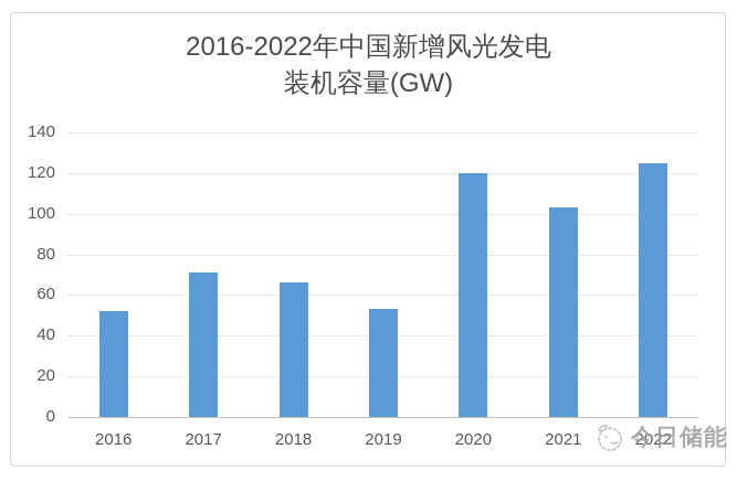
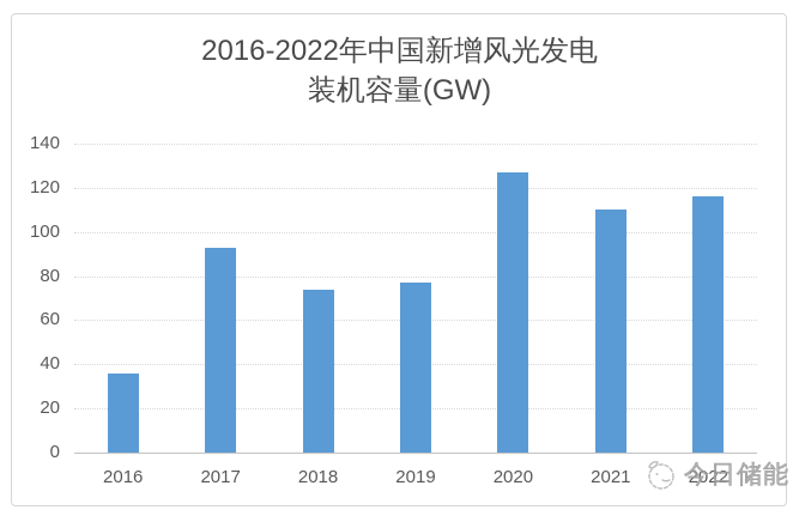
2016: 52 -> 36
2017: 71 -> 93
2018: 66 -> 74
2019: 53 -> 77
2020: 120 -> 127
2021: 103 -> 110
2022: 125 -> 116
